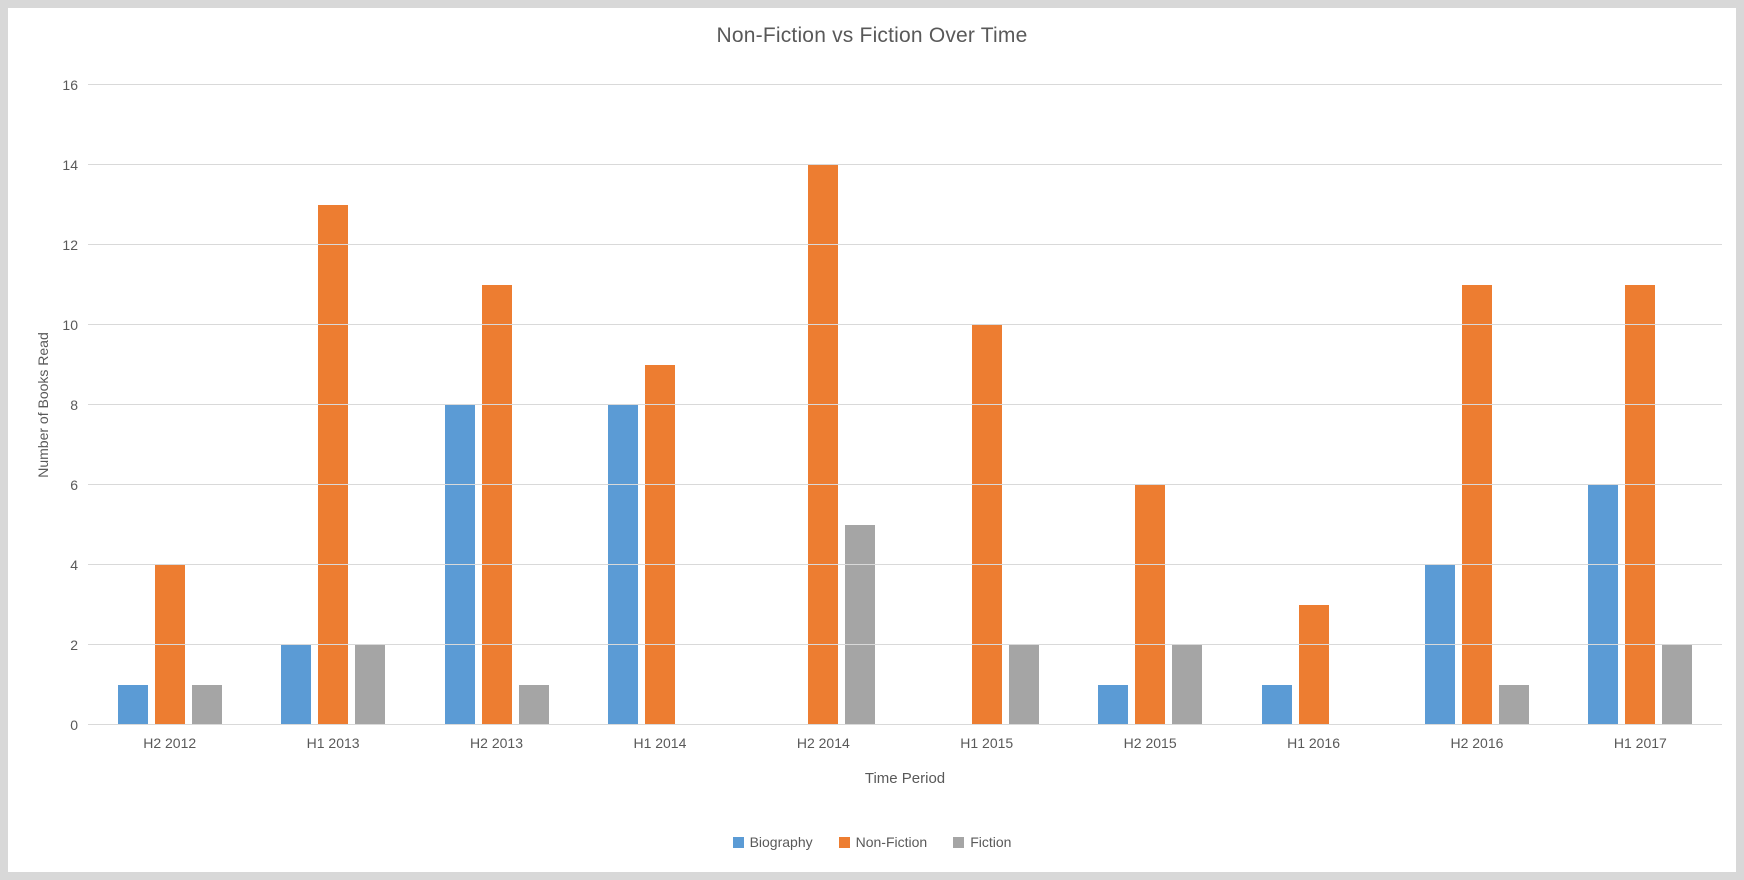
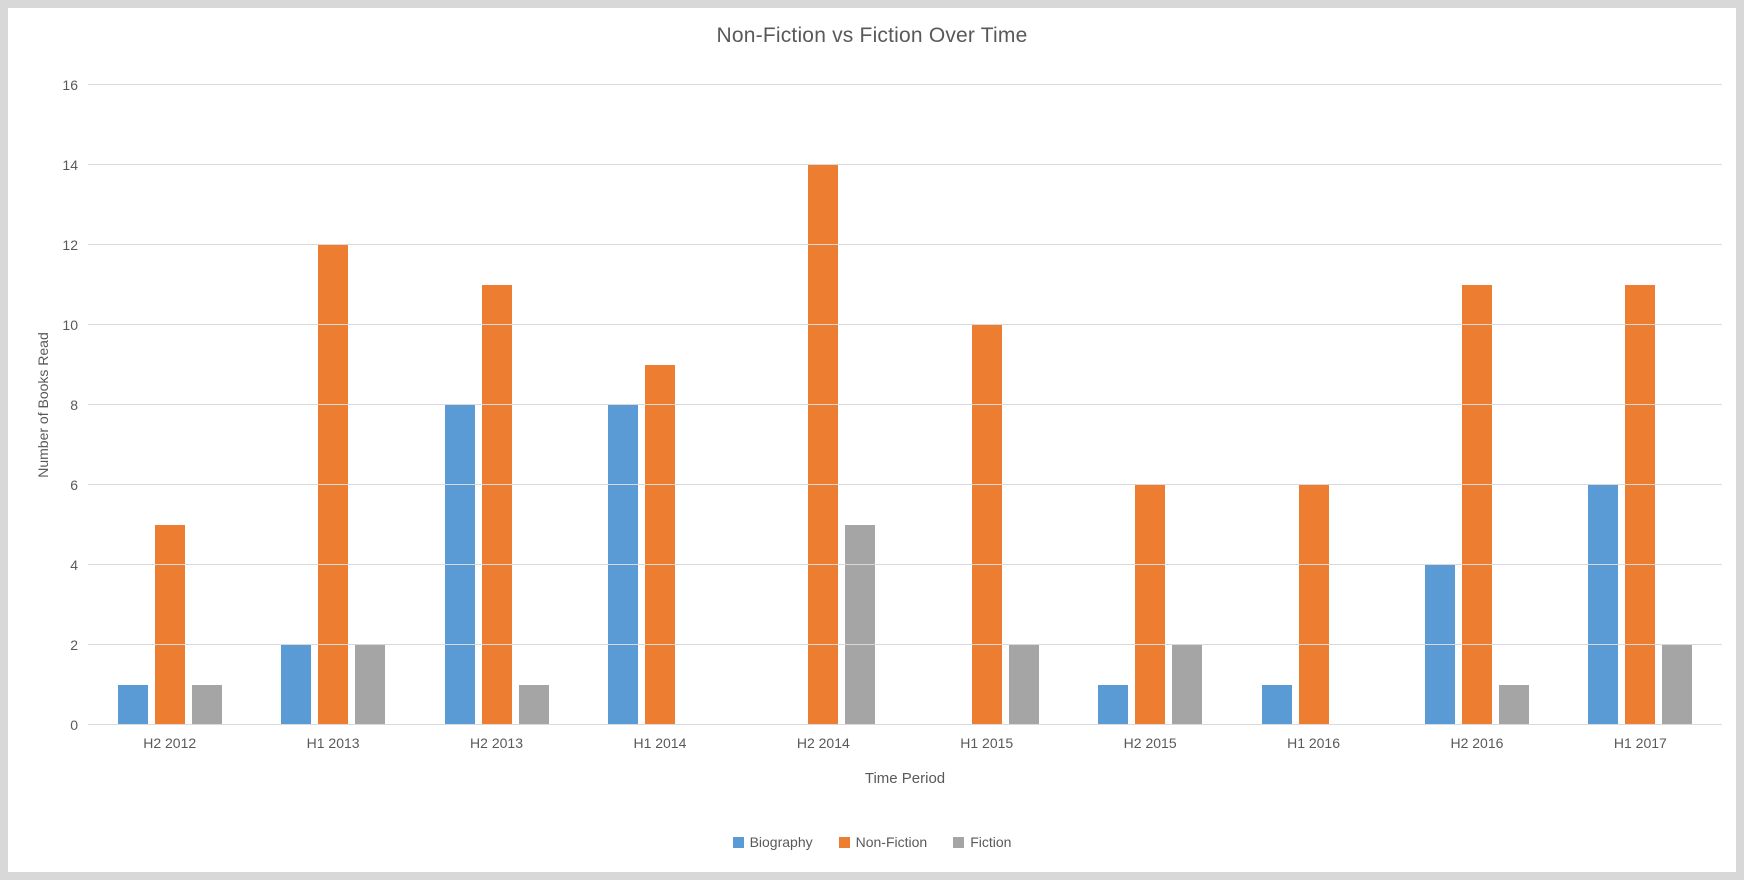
Non-Fiction/H2 2012: 4 -> 5
Non-Fiction/H1 2013: 13 -> 12
Non-Fiction/H1 2016: 3 -> 6
